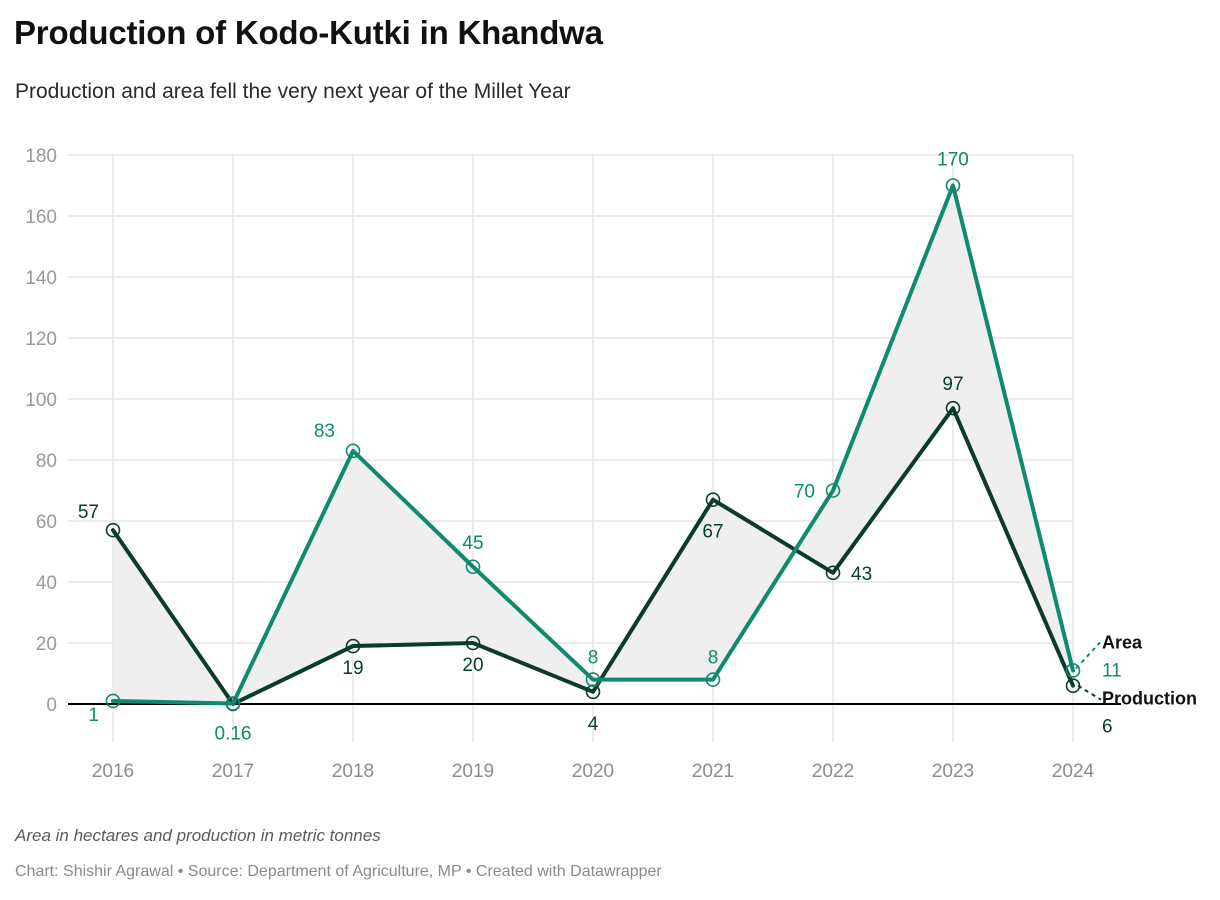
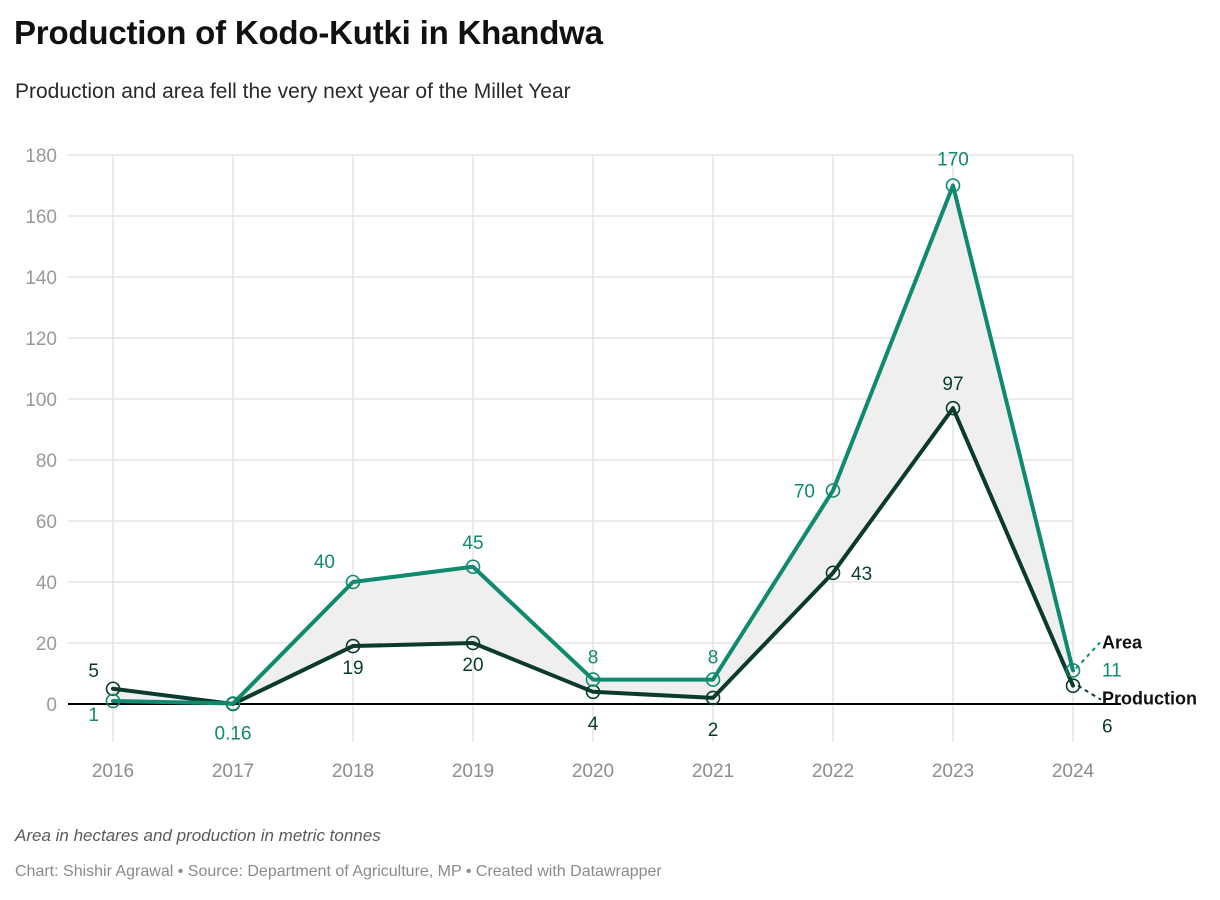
Production/2016: 57 -> 5
Area/2018: 83 -> 40
Production/2021: 67 -> 2
